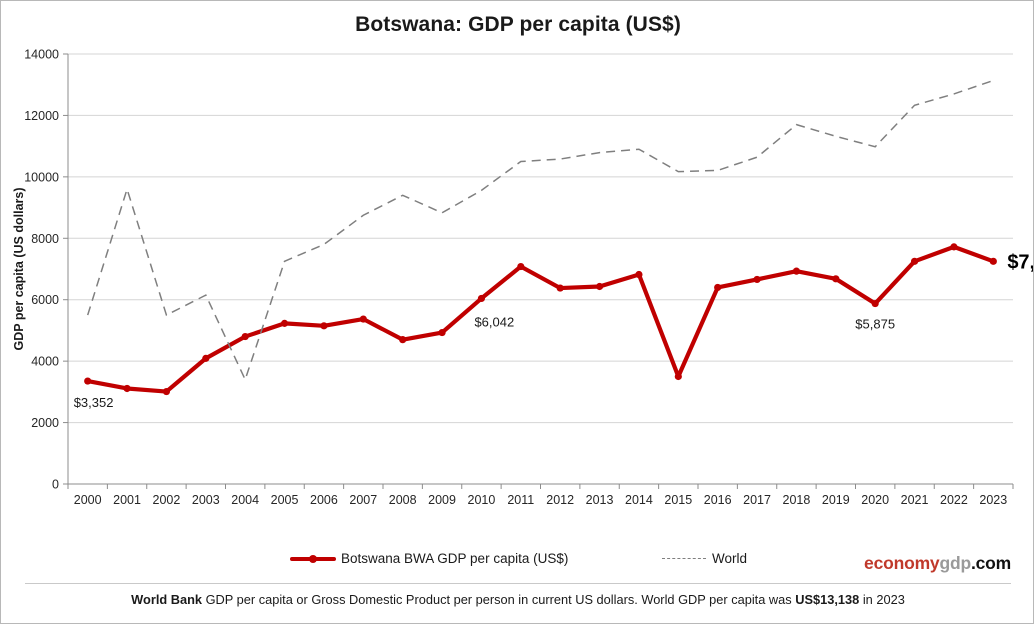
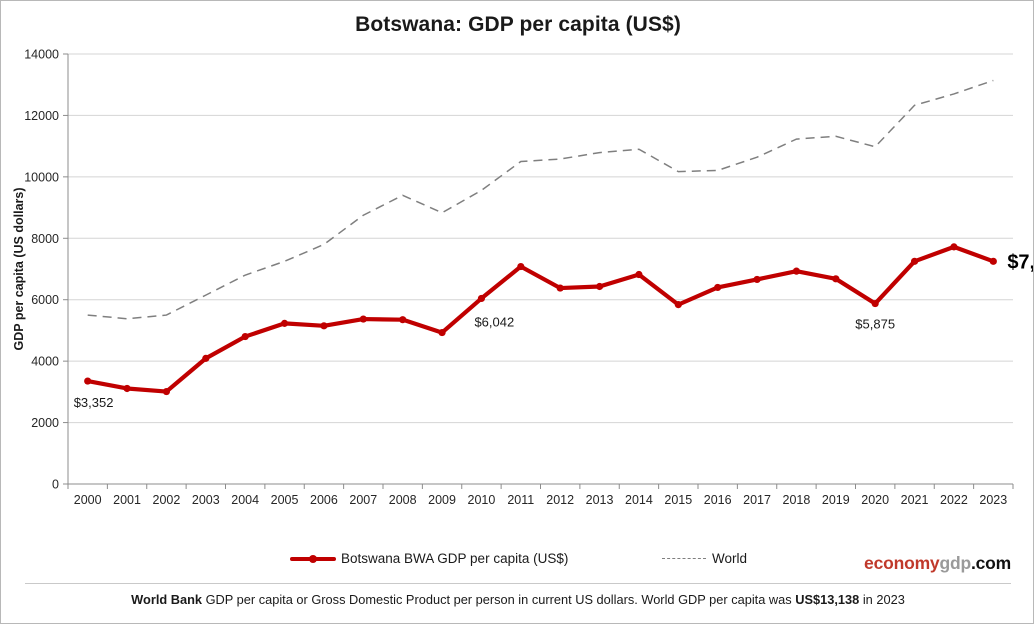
World/2001: 9600 -> 5400
World/2004: 3400 -> 6800
Botswana BWA GDP per capita (US$)/2008: 4700 -> 5400
Botswana BWA GDP per capita (US$)/2015: 3500 -> 5800
World/2018: 11700 -> 11200
